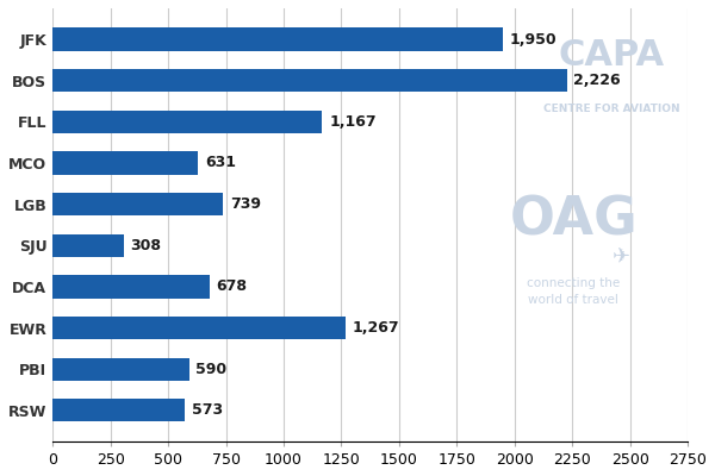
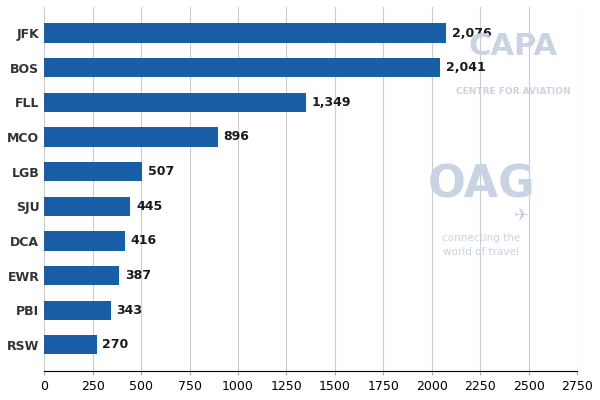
JFK: 1950 -> 2080
BOS: 2,226 -> 2,041
FLL: 1,167 -> 1,349
MCO: 631 -> 896
LGB: 739 -> 507
SJU: 308 -> 445
DCA: 678 -> 416
EWR: 1,267 -> 387
PBI: 590 -> 343
RSW: 573 -> 270
